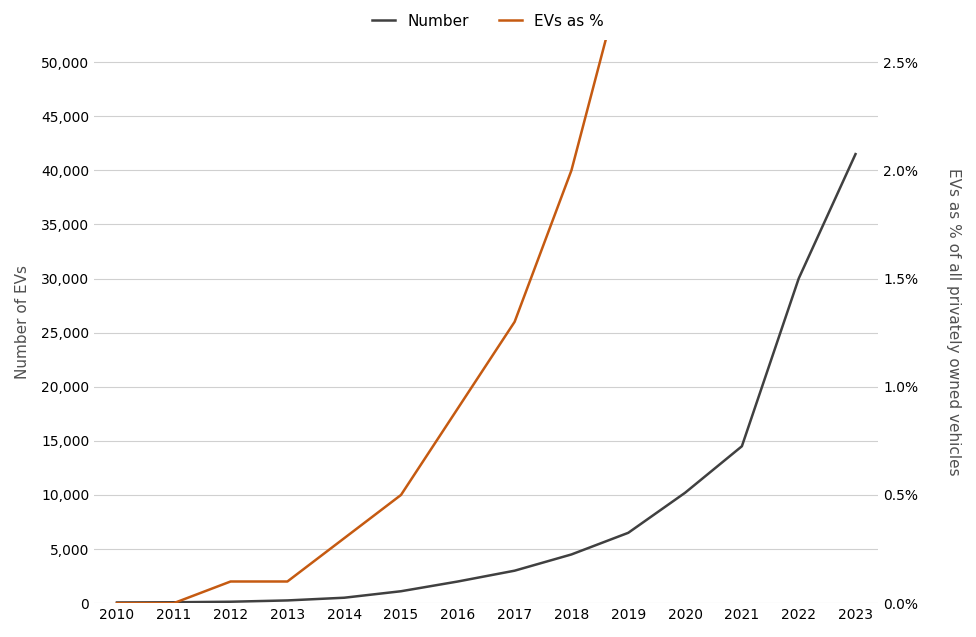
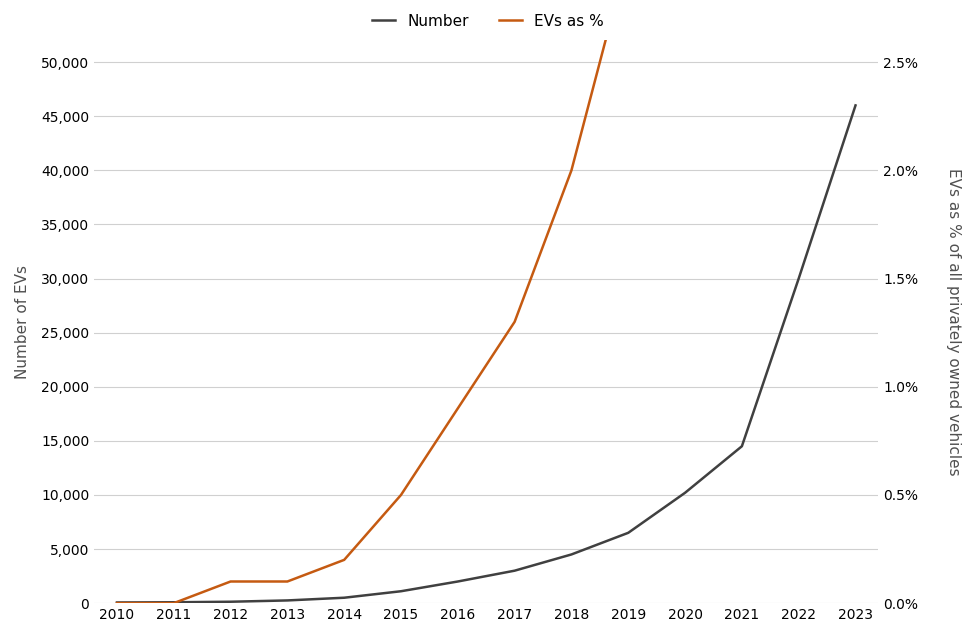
EVs as %/2014: 0.3% -> 0.2%
Number/2023: 41,500 -> 46,000
